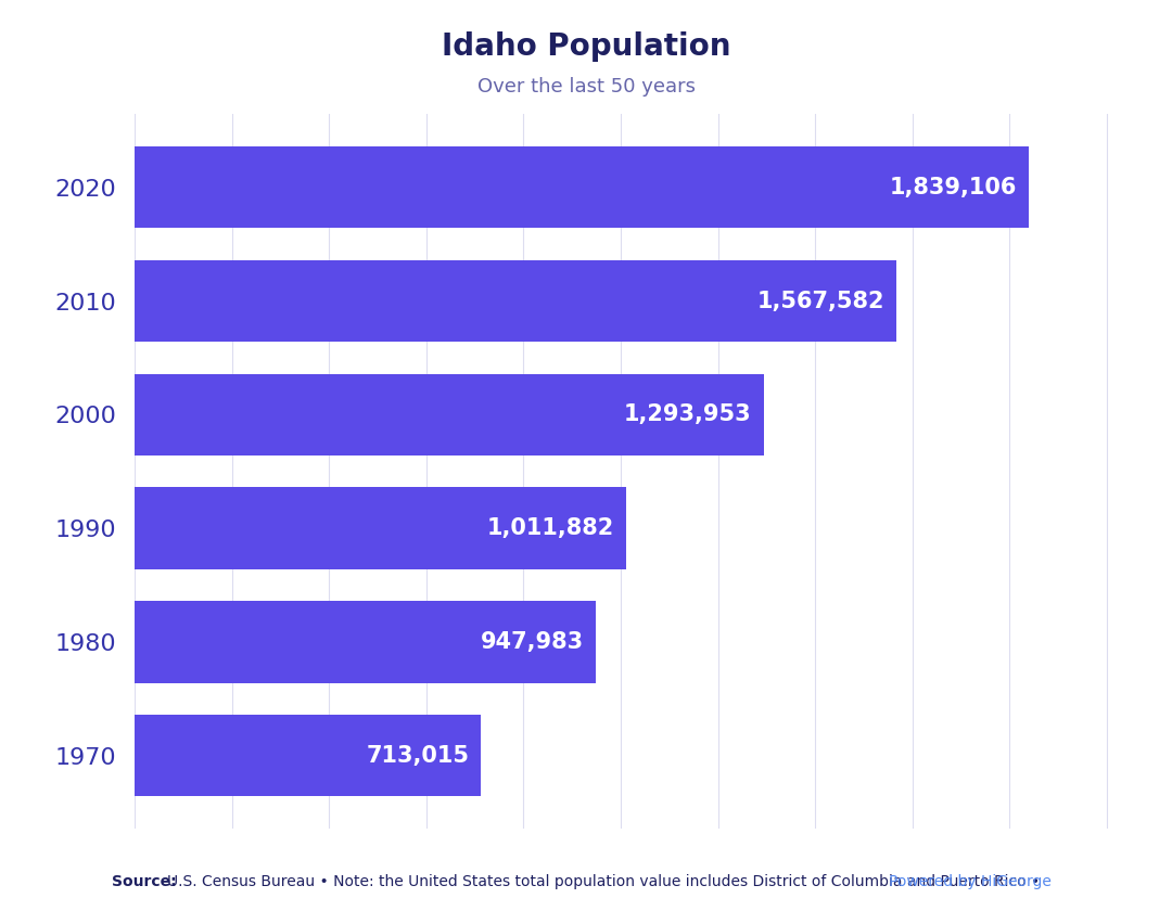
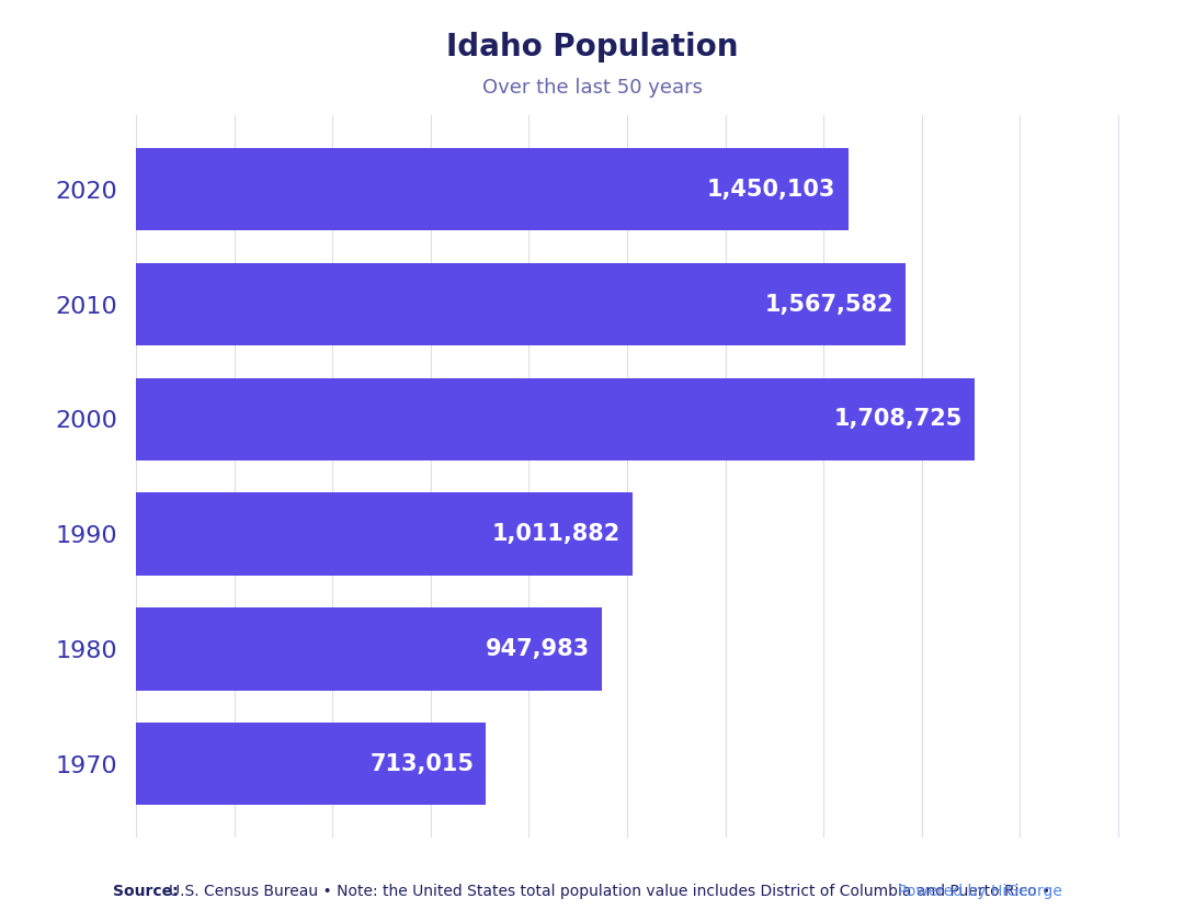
2020: 1,839,106 -> 1,450,103
2000: 1,293,953 -> 1,708,725
